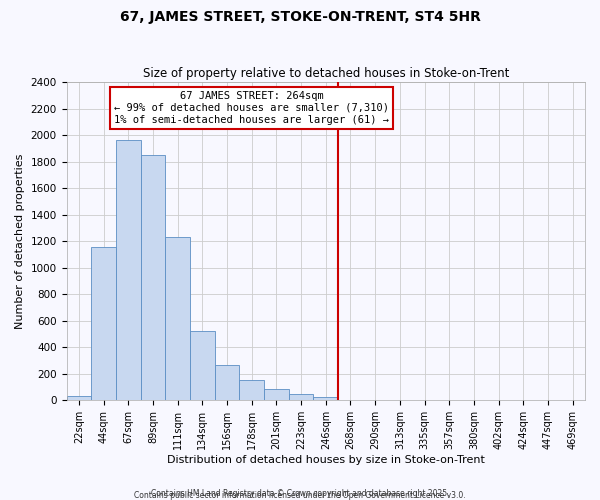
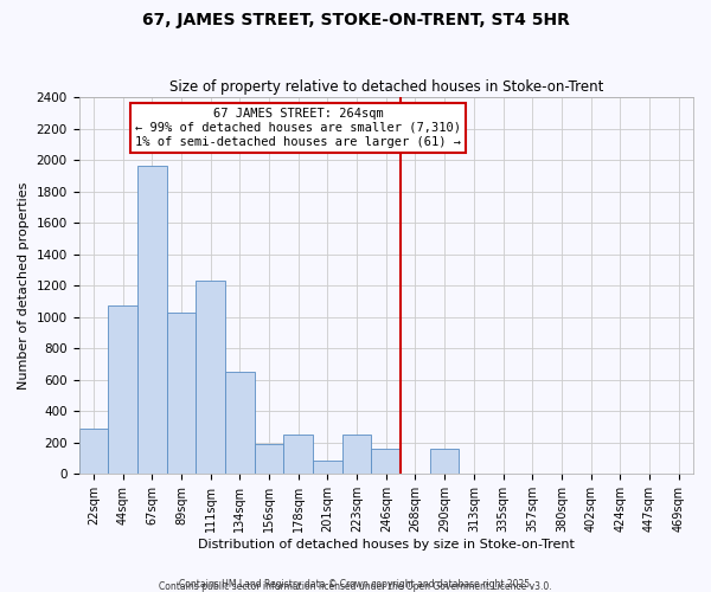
22sqm: 30 -> 290
44sqm: 1160 -> 1070
89sqm: 1850 -> 1030
134sqm: 520 -> 650
156sqm: 270 -> 190
178sqm: 150 -> 250
223sqm: 40 -> 250
246sqm: 20 -> 160
290sqm: 0 -> 160
